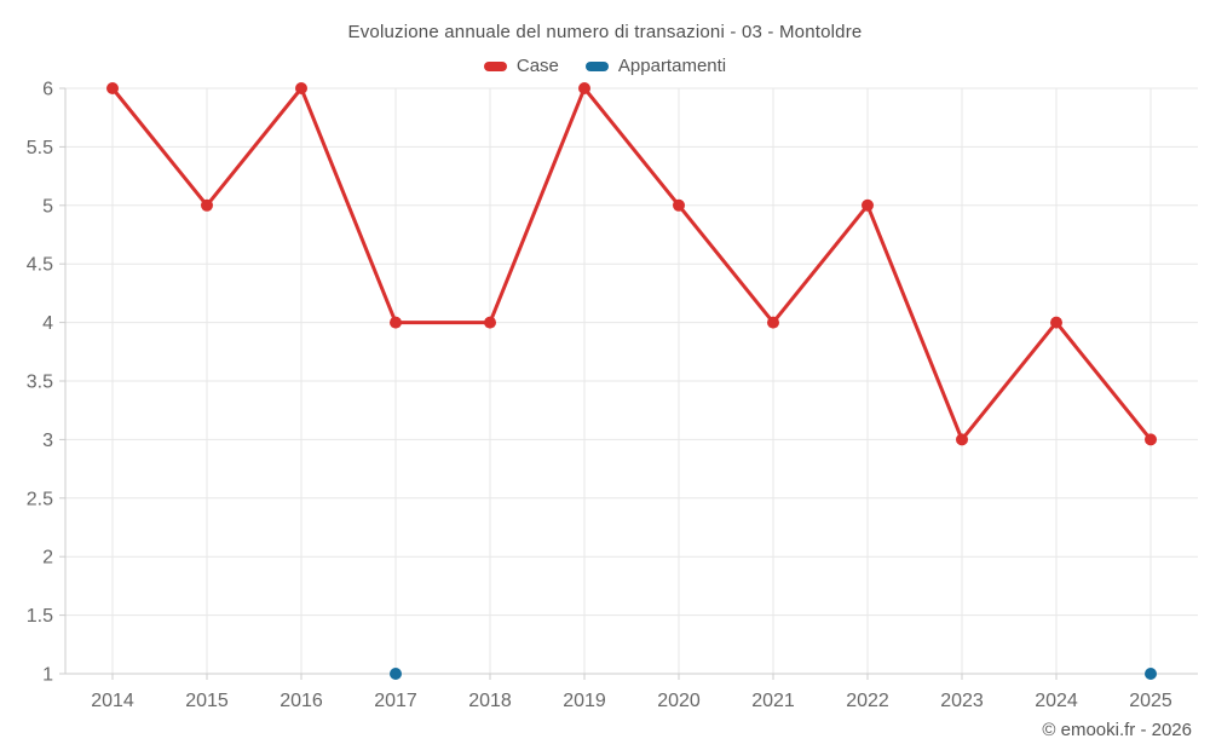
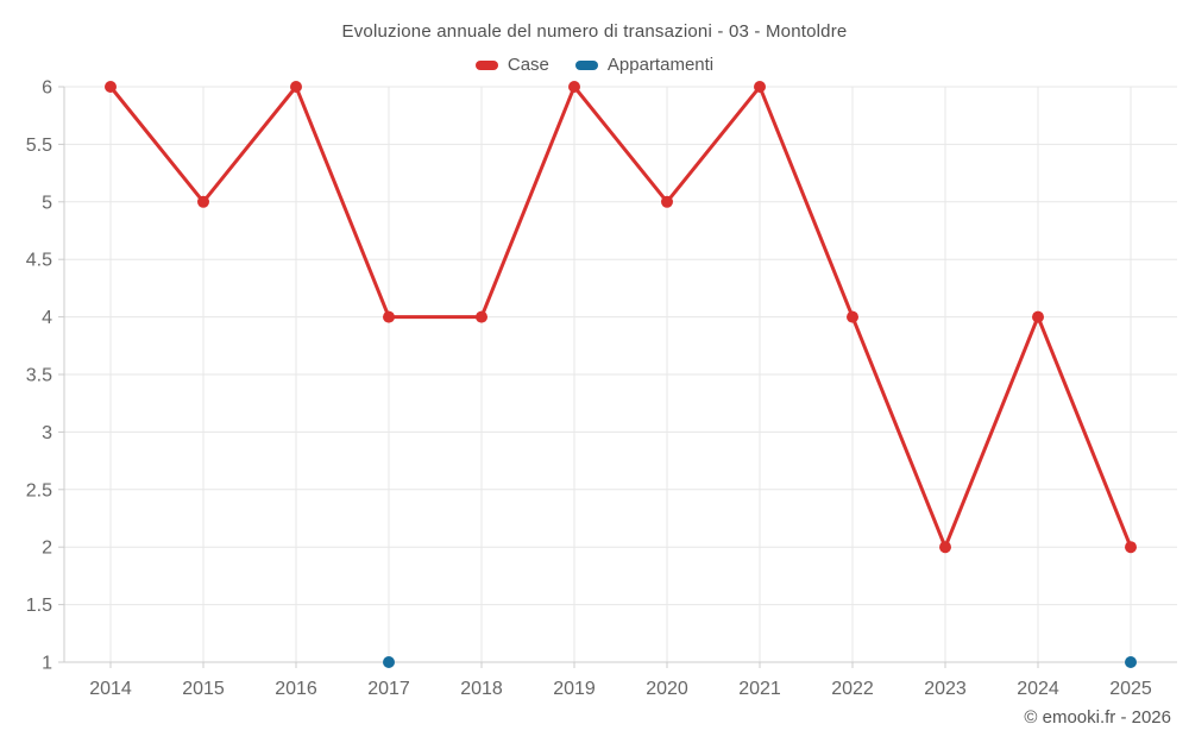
Case/2021: 4 -> 6
Case/2022: 5 -> 4
Case/2023: 3 -> 2
Case/2025: 3 -> 2
